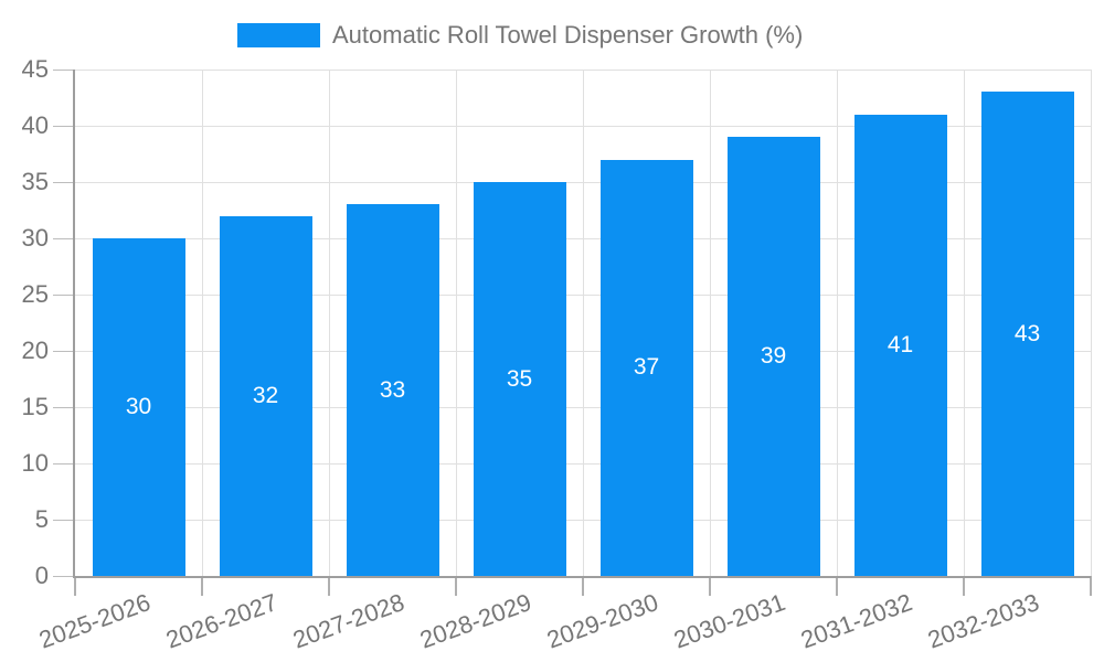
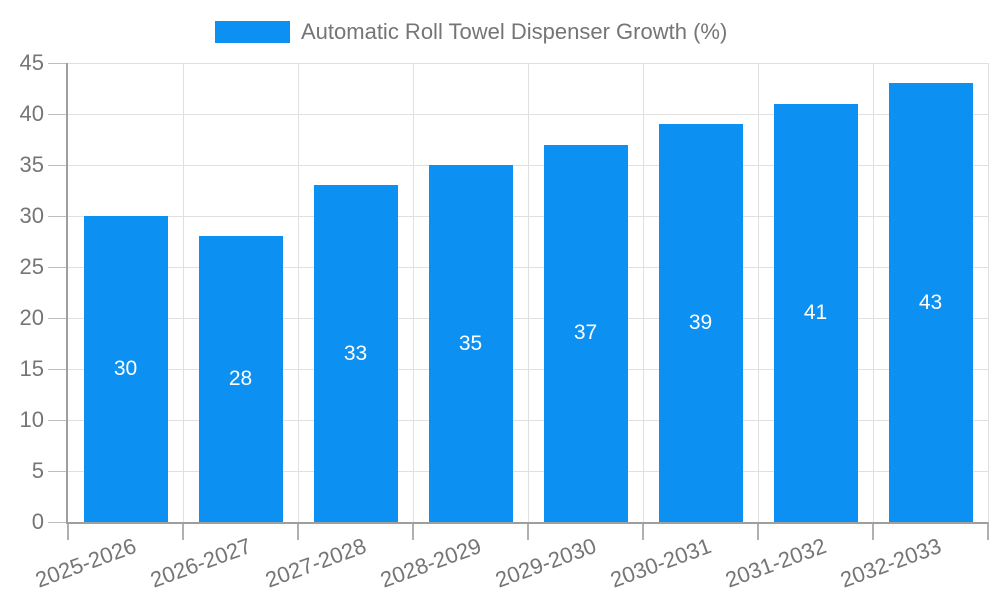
2026-2027: 32 -> 28
